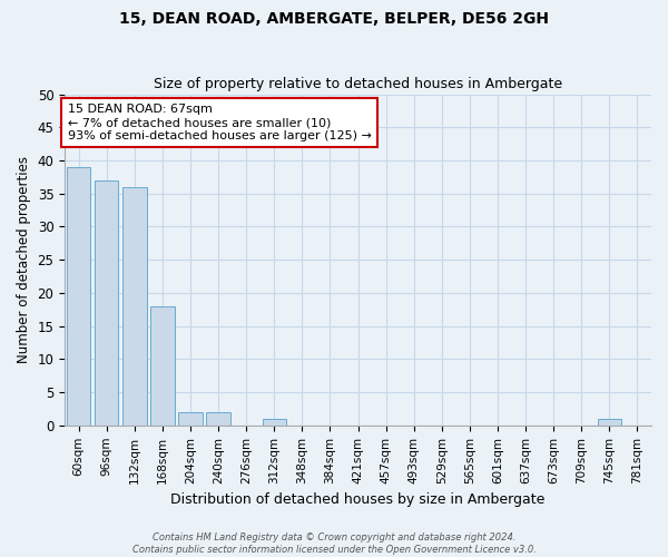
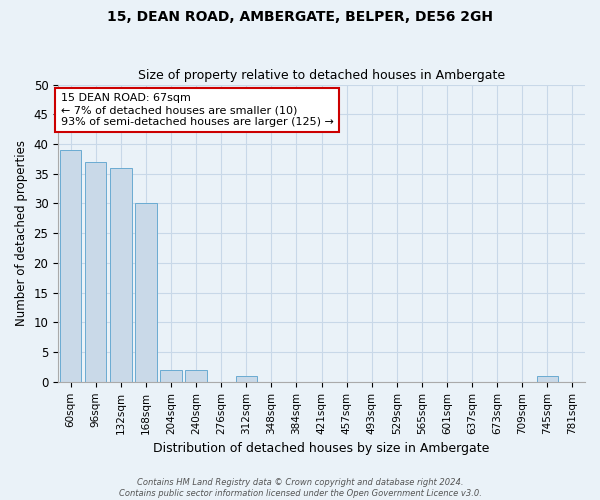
168sqm: 18 -> 30
